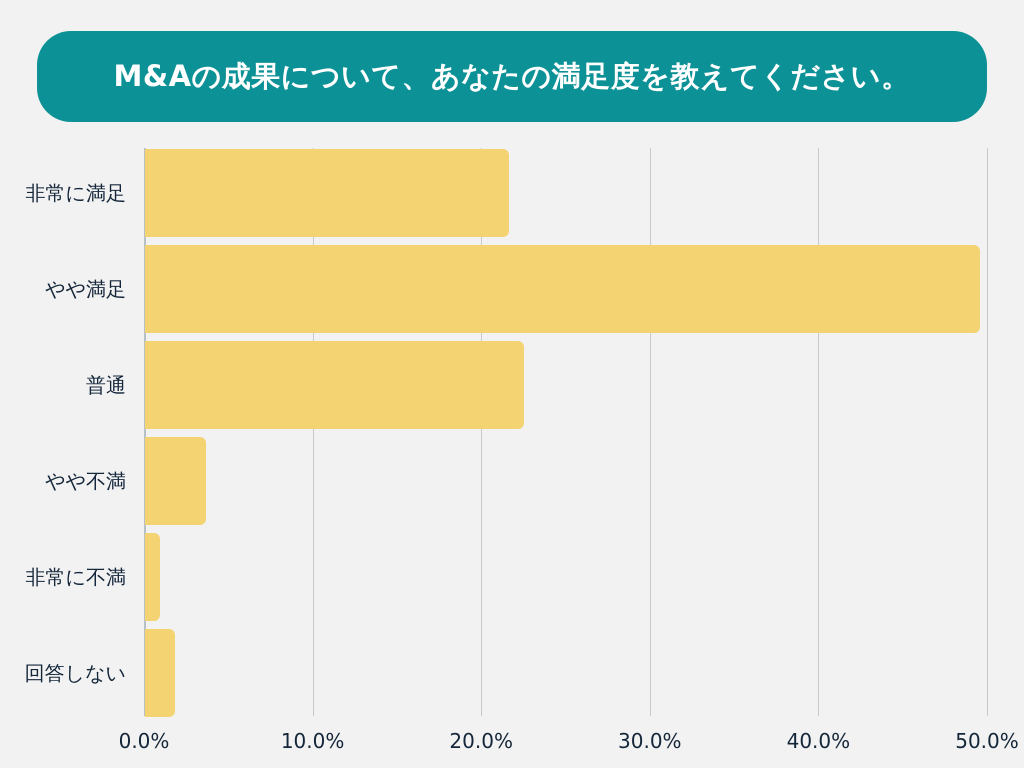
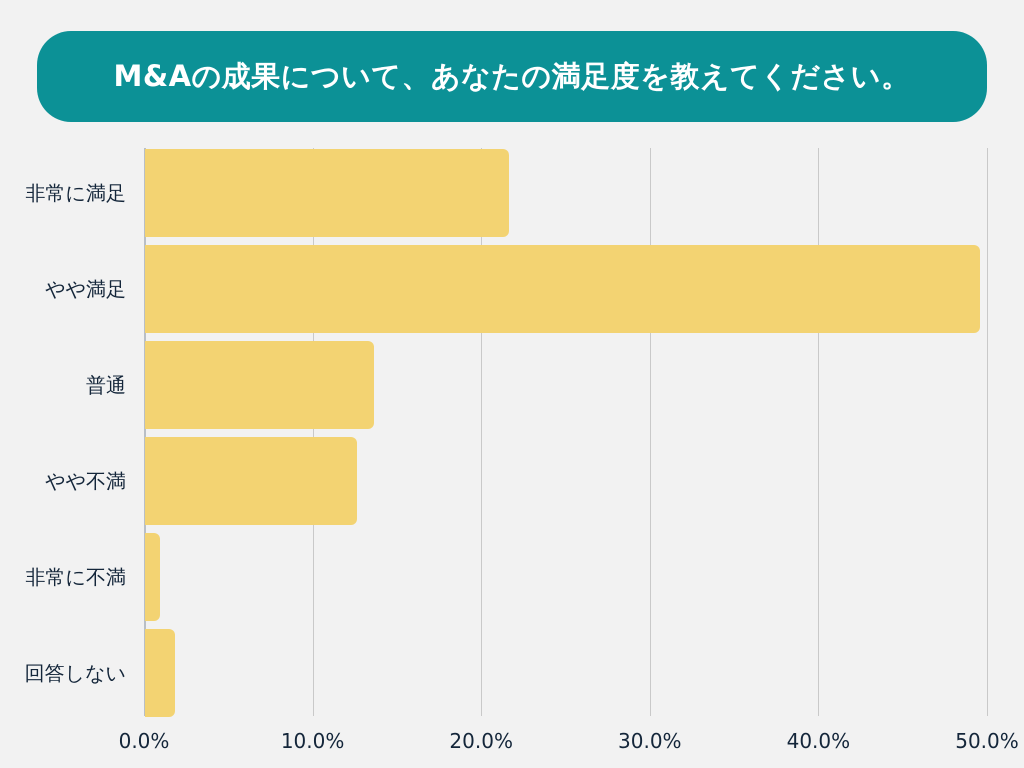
普通: 22.5% -> 13.6%
やや不満: 3.6% -> 12.6%
